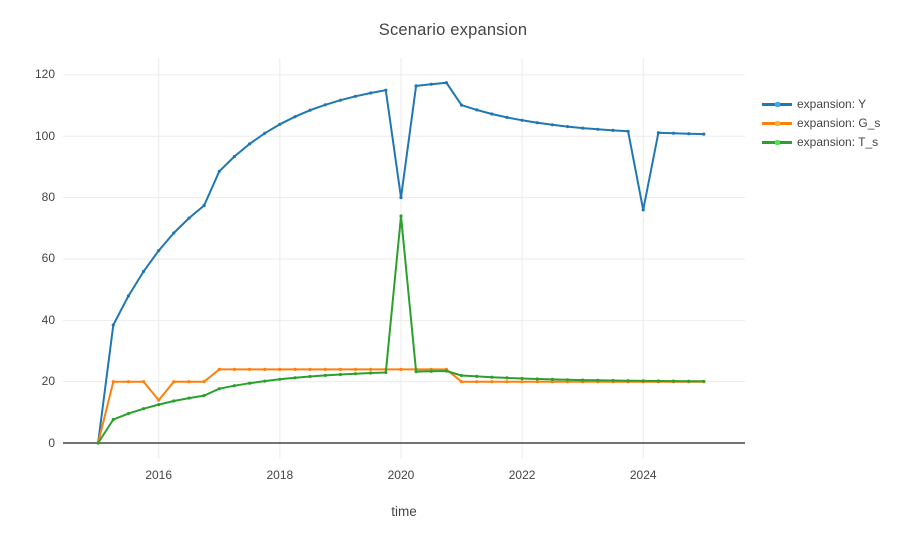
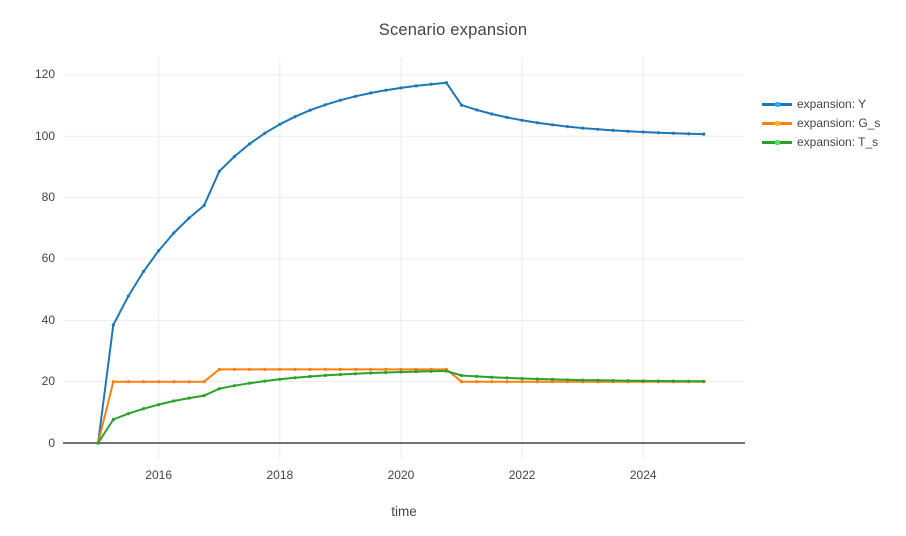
expansion: G_s/2016: 14 -> 20
expansion: Y/2020: 80 -> 116
expansion: T_s/2020: 74 -> 23
expansion: Y/2024: 76 -> 101
